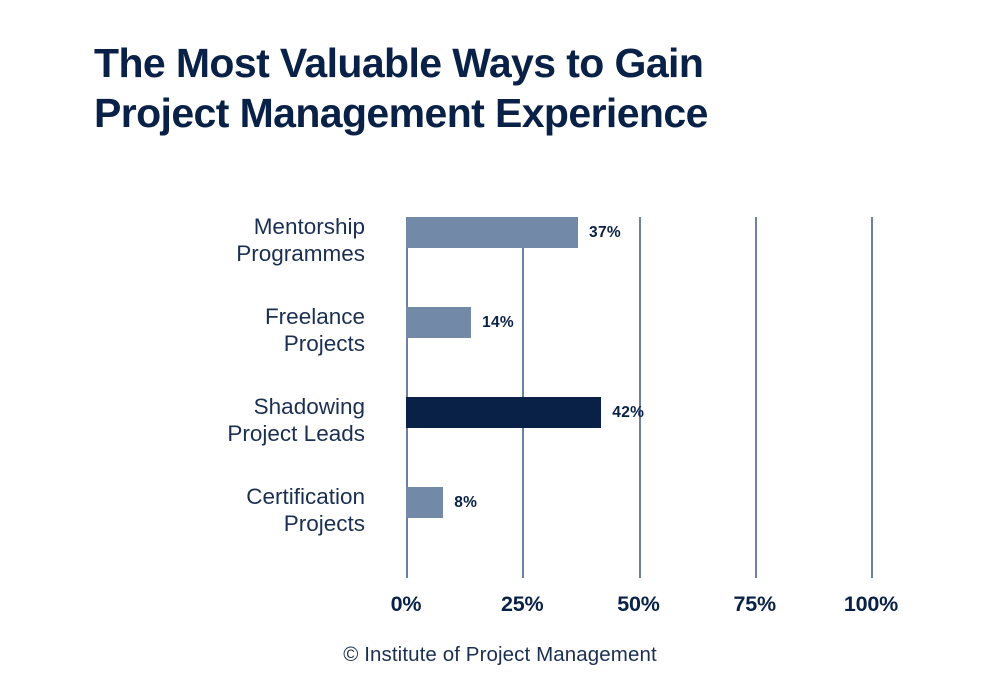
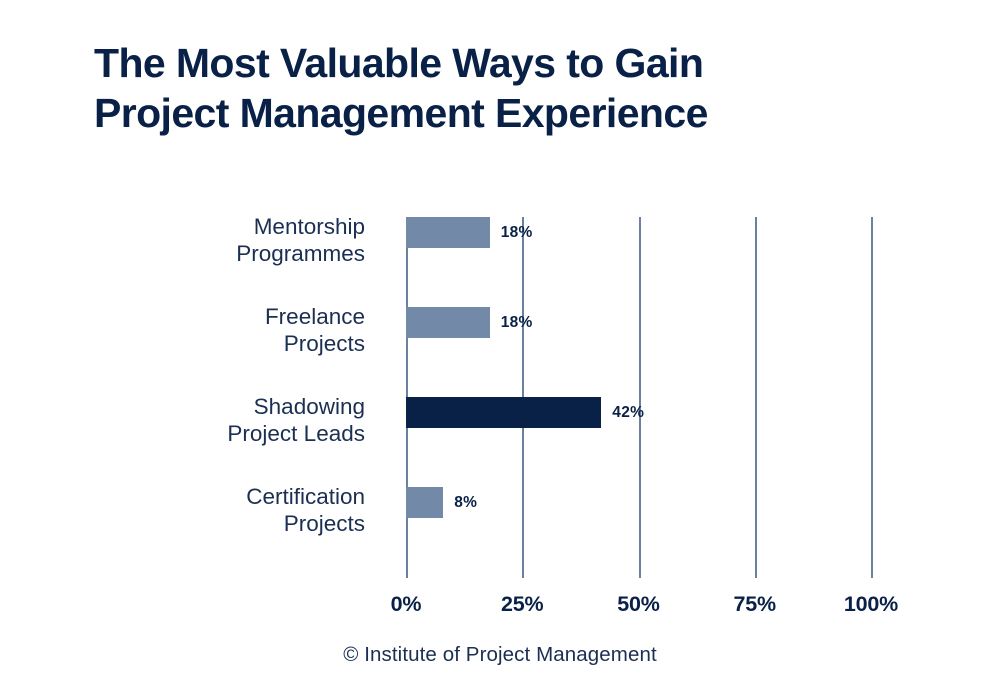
Mentorship Programmes: 37% -> 18%
Freelance Projects: 14% -> 18%
